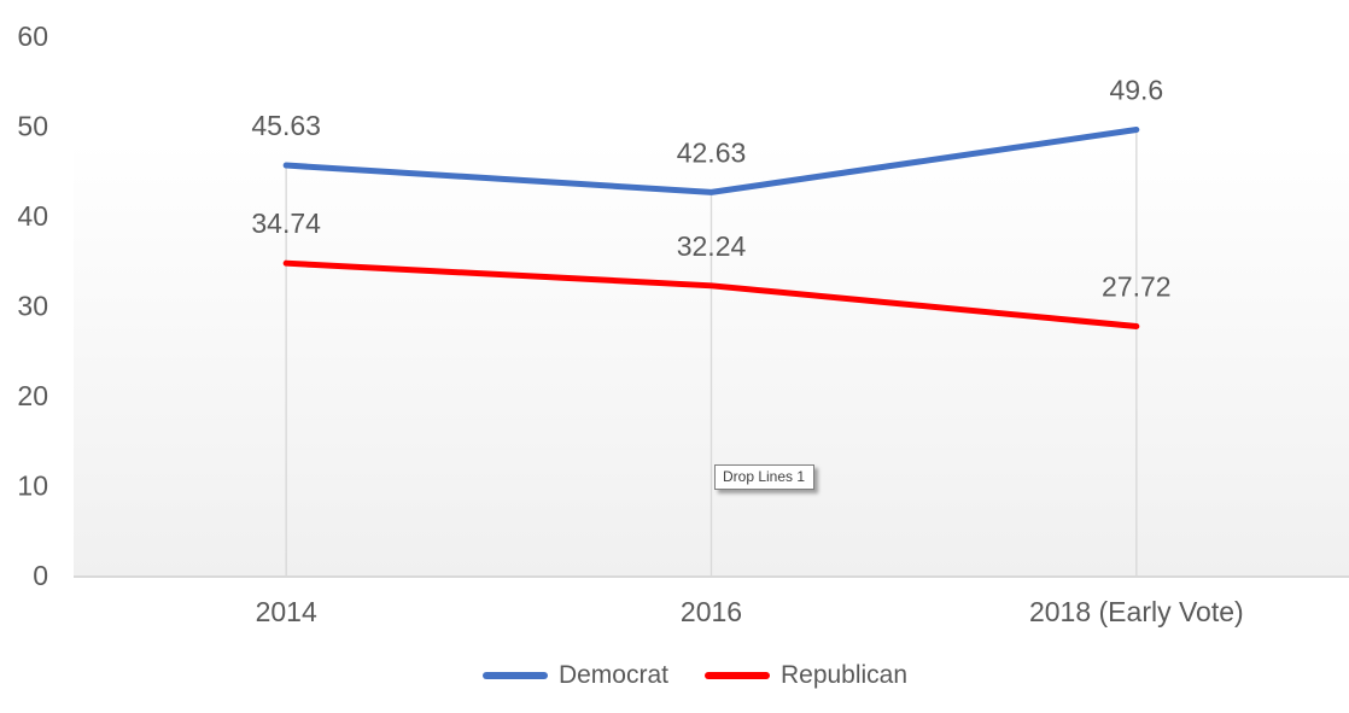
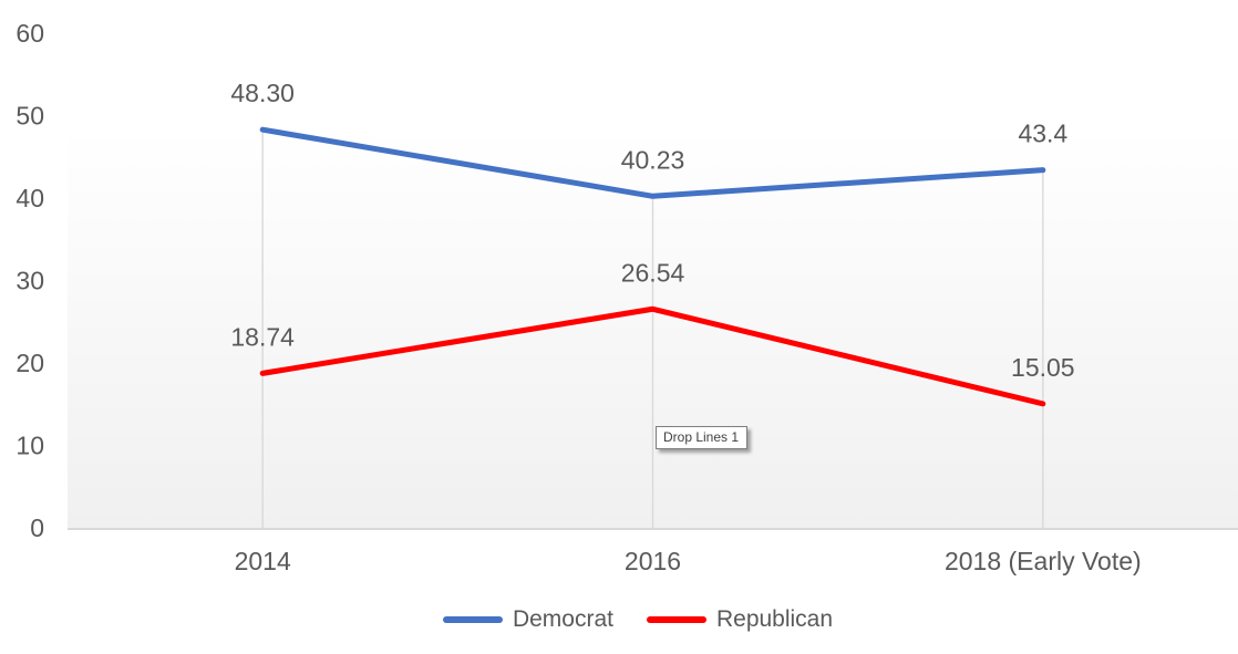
Democrat/2014: 45.63 -> 48.30
Republican/2014: 34.74 -> 18.74
Democrat/2016: 42.63 -> 40.23
Republican/2016: 32.24 -> 26.54
Democrat/2018 (Early Vote): 49.6 -> 43.4
Republican/2018 (Early Vote): 27.72 -> 15.05
